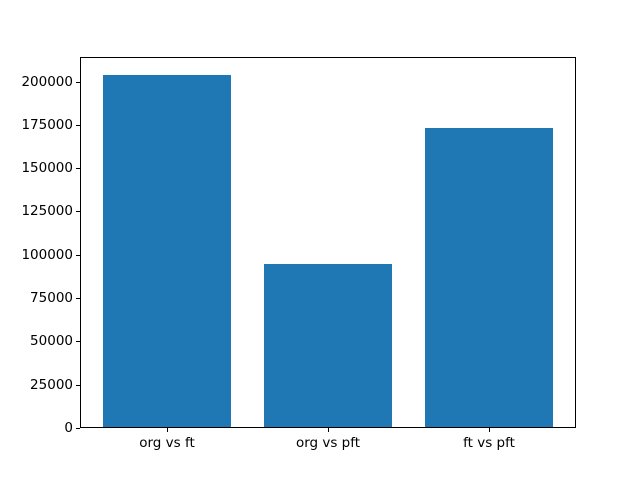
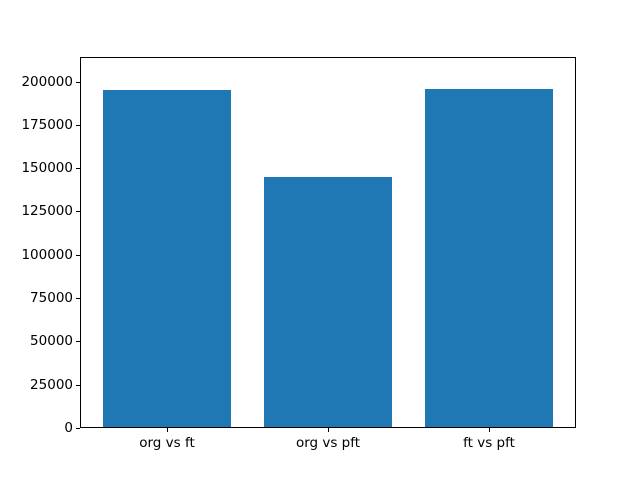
org vs ft: 204000 -> 195000
org vs pft: 95000 -> 145000
ft vs pft: 173000 -> 196000
